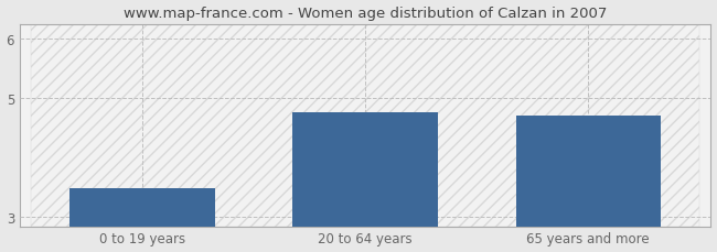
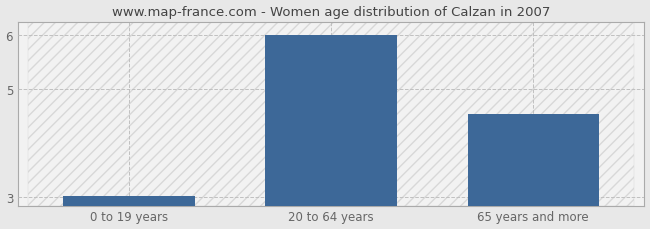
0 to 19 years: 3.48 -> 3.02
20 to 64 years: 4.76 -> 6.00
65 years and more: 4.70 -> 4.55
